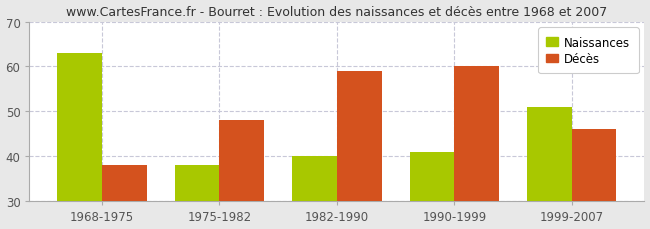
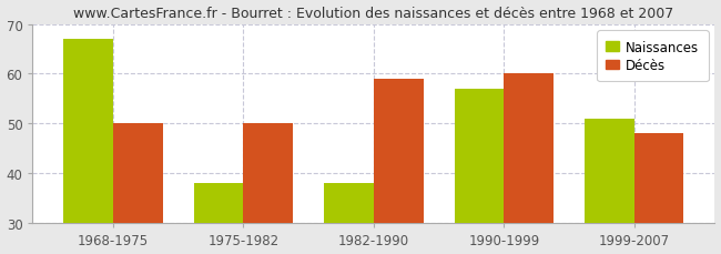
Naissances/1968-1975: 63 -> 67
Décès/1968-1975: 38 -> 50
Décès/1975-1982: 48 -> 50
Naissances/1982-1990: 40 -> 38
Naissances/1990-1999: 41 -> 57
Décès/1999-2007: 46 -> 48
